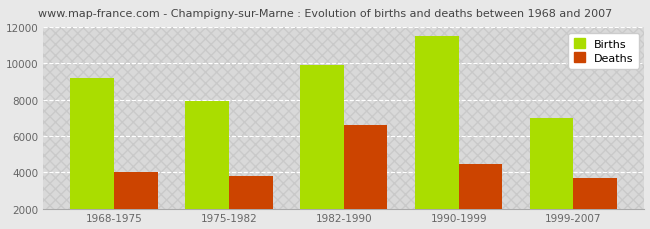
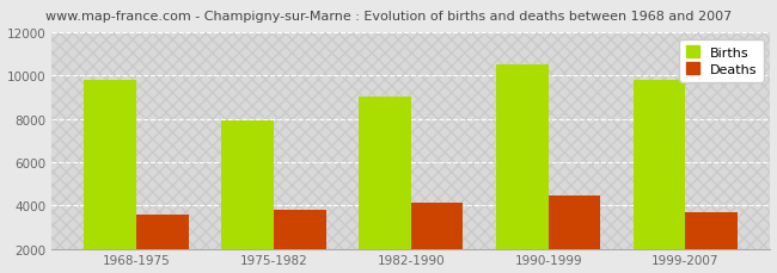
Births/1968-1975: 9200 -> 9800
Deaths/1968-1975: 4000 -> 3600
Births/1982-1990: 9900 -> 9000
Deaths/1982-1990: 6600 -> 4100
Births/1990-1999: 11500 -> 10500
Births/1999-2007: 7000 -> 9800
